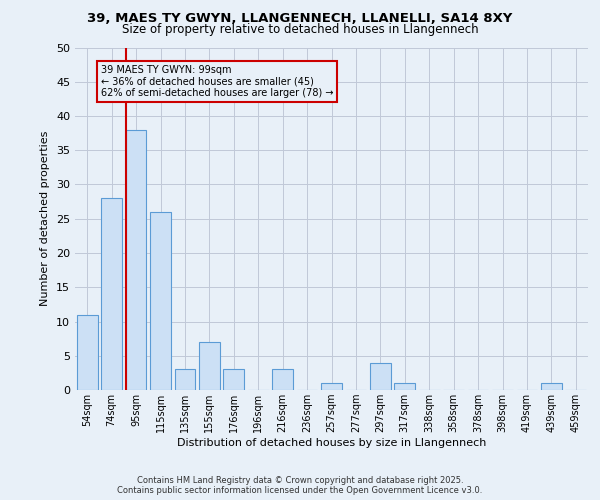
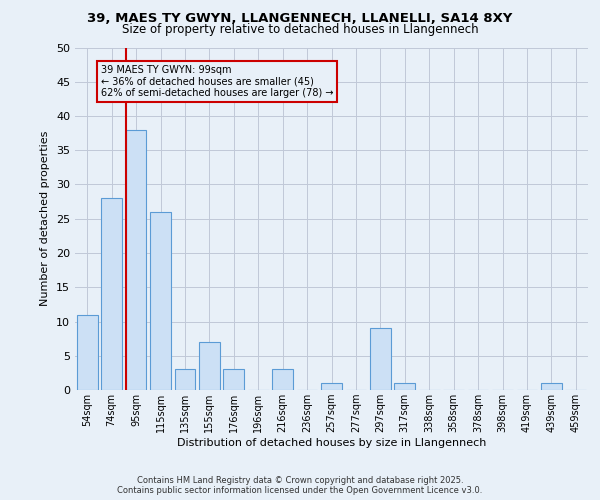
297sqm: 4 -> 9
